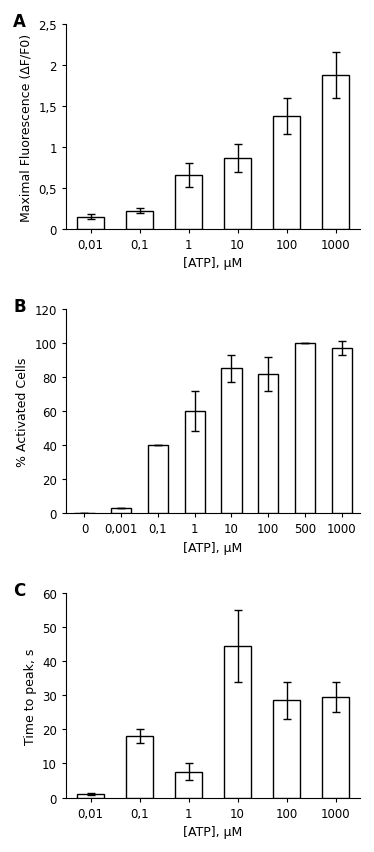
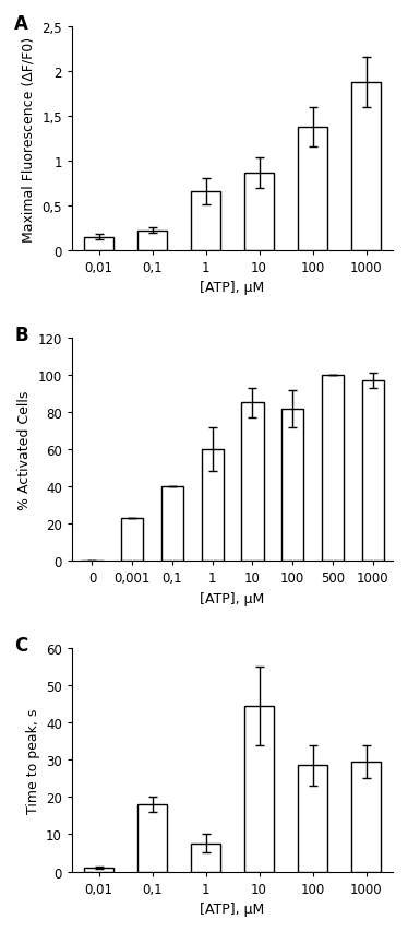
0,001: 3 -> 23
